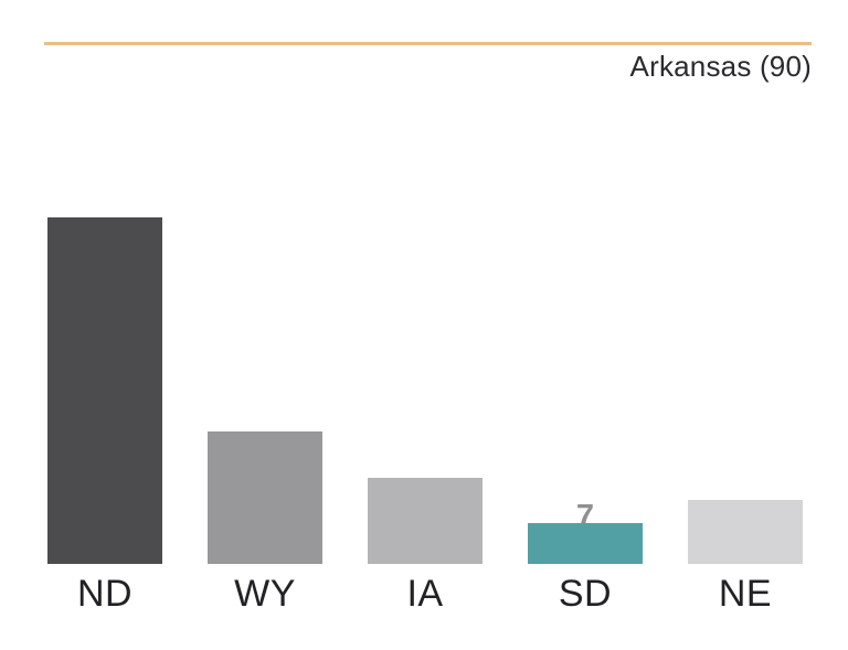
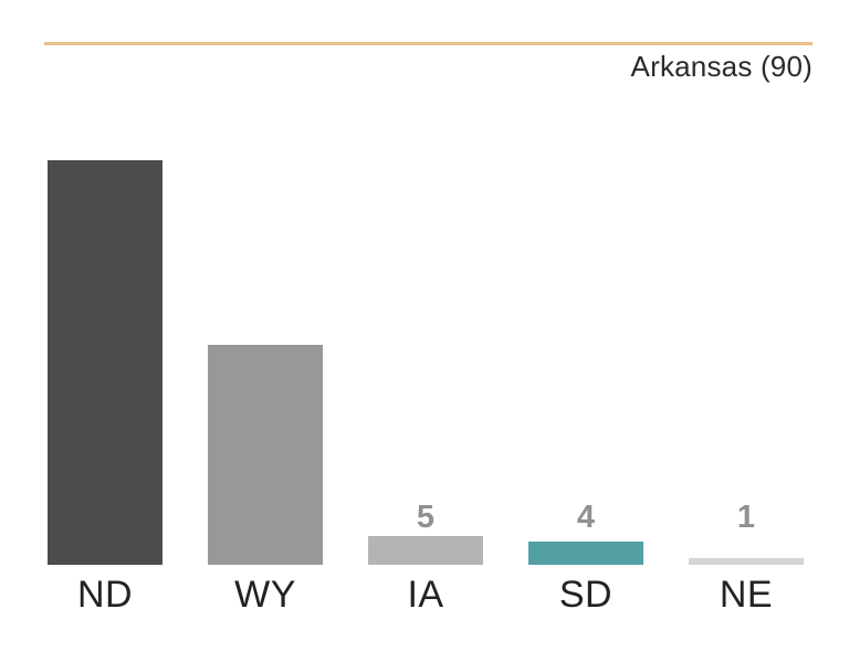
ND: 60 -> 70
WY: 23 -> 38
IA: 15 -> 5
SD: 7 -> 4
NE: 11 -> 1
